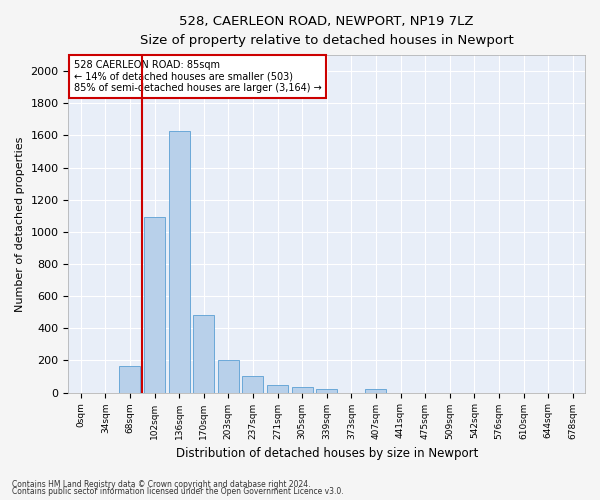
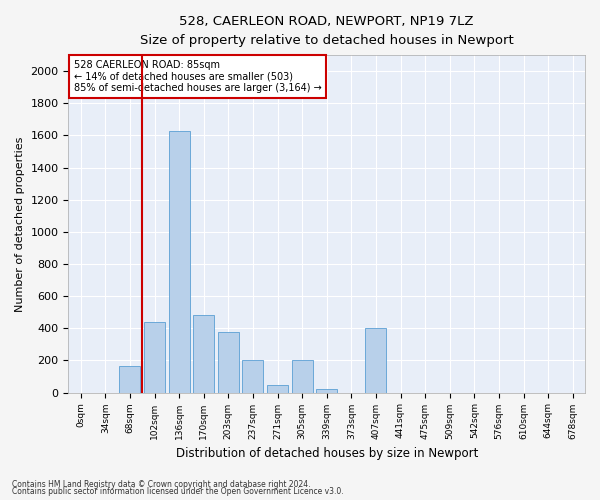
102sqm: 1090 -> 440
203sqm: 200 -> 380
237sqm: 100 -> 200
305sqm: 40 -> 200
407sqm: 20 -> 400
